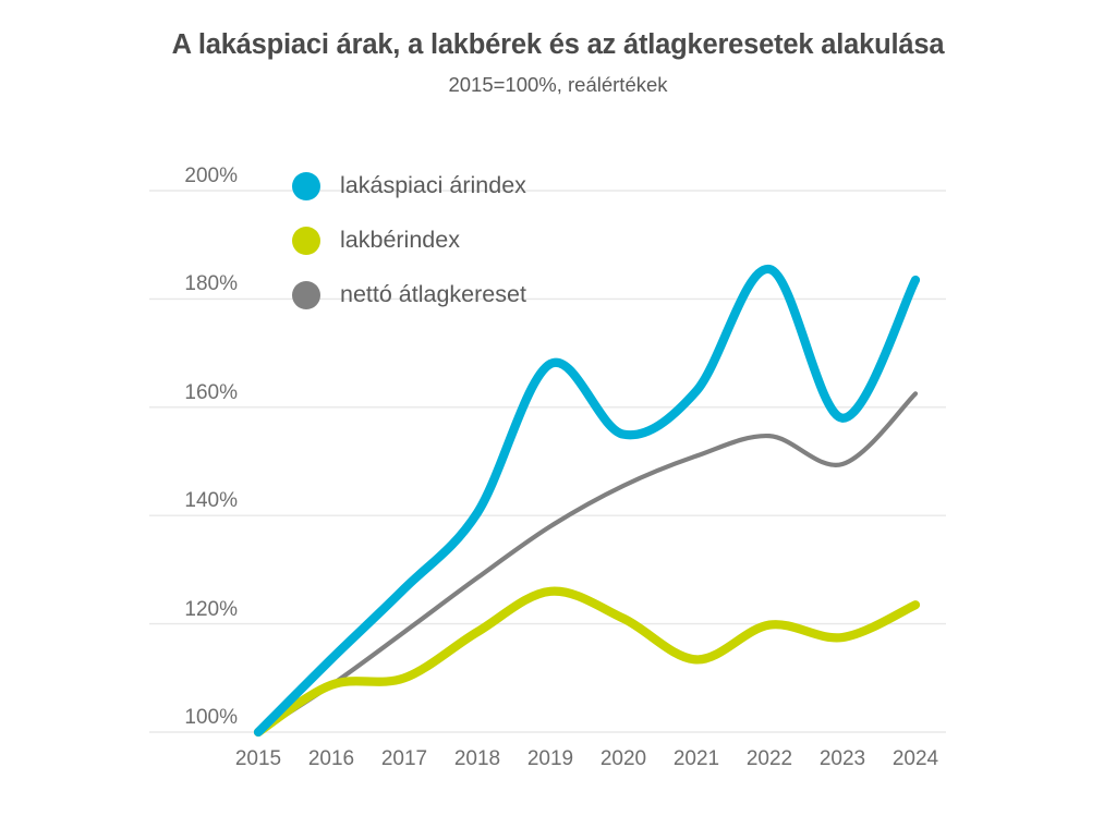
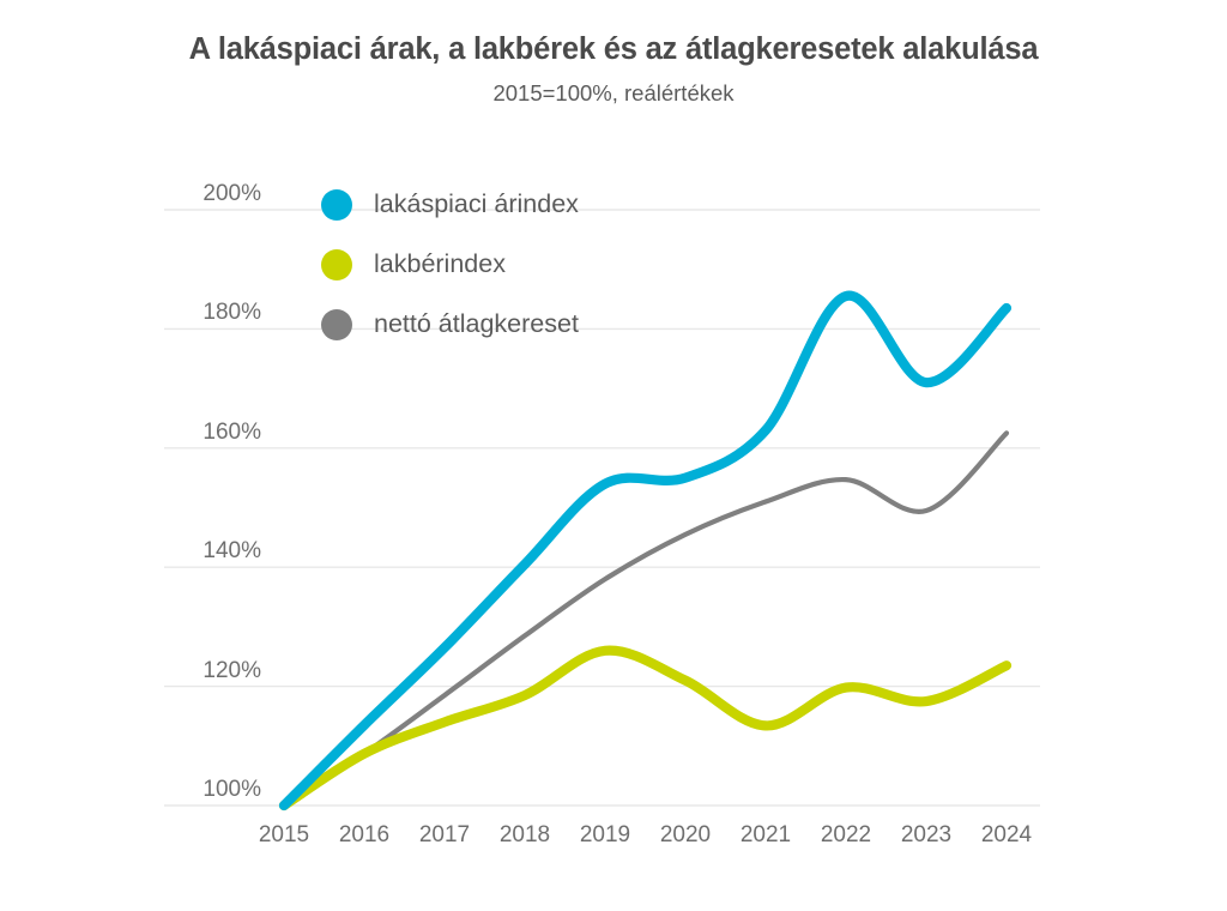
lakbérindex/2017: 110% -> 114%
lakáspiaci árindex/2019: 168% -> 154%
lakáspiaci árindex/2023: 158% -> 171%
